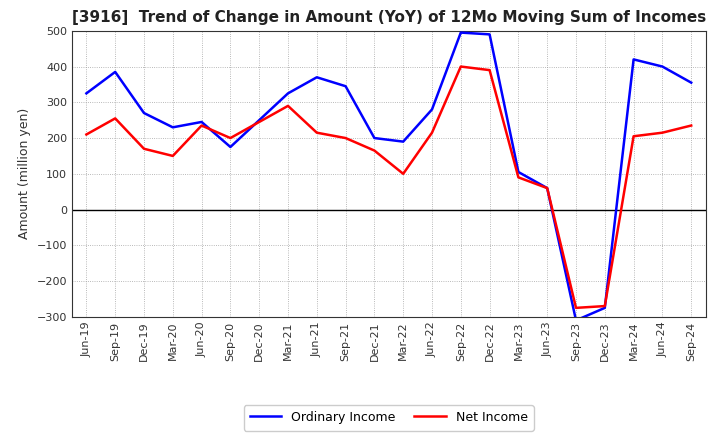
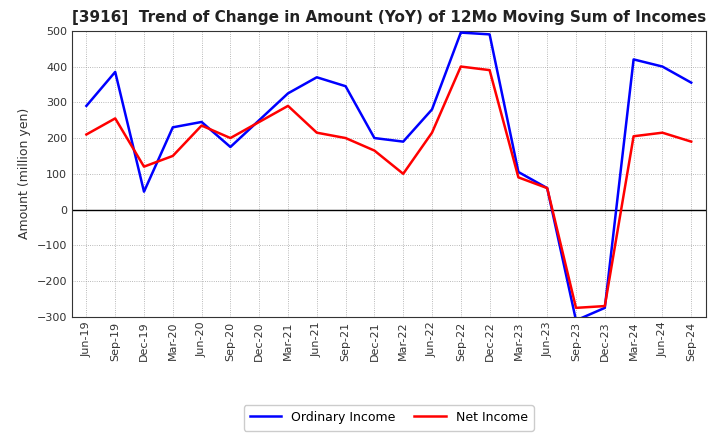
Ordinary Income/Jun-19: 325 -> 290
Ordinary Income/Dec-19: 270 -> 50
Net Income/Dec-19: 170 -> 120
Net Income/Sep-24: 235 -> 190
